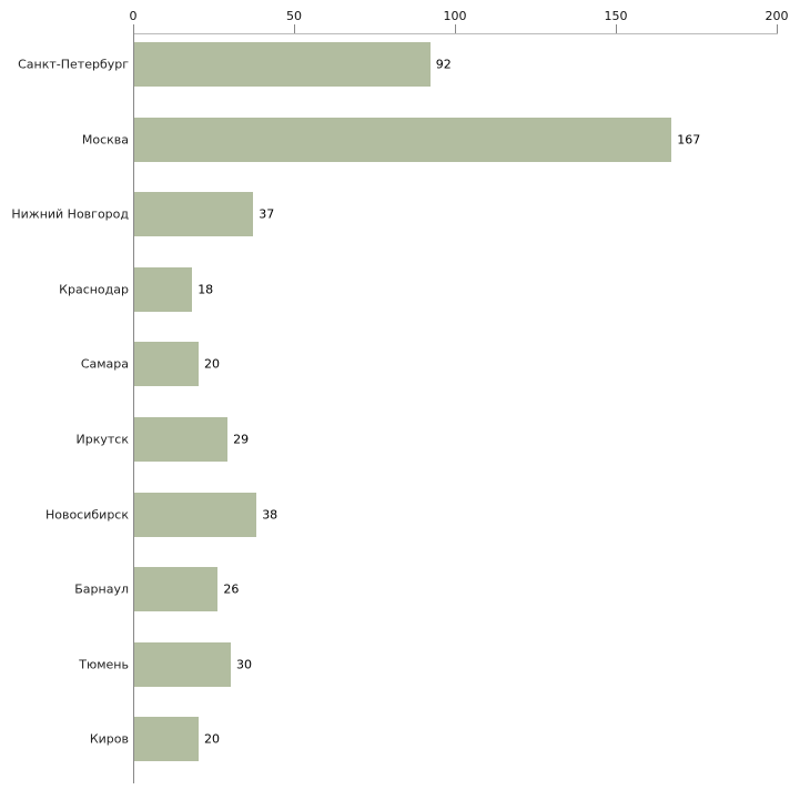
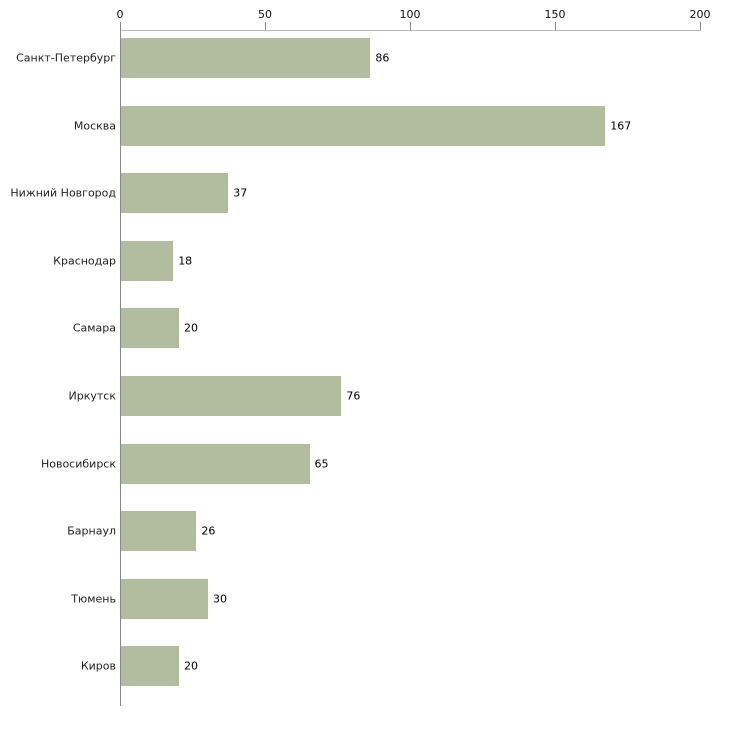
Санкт-Петербург: 92 -> 86
Иркутск: 29 -> 76
Новосибирск: 38 -> 65
